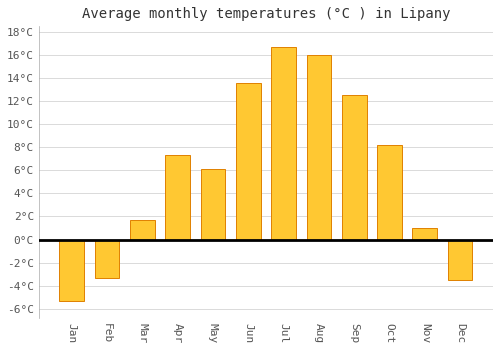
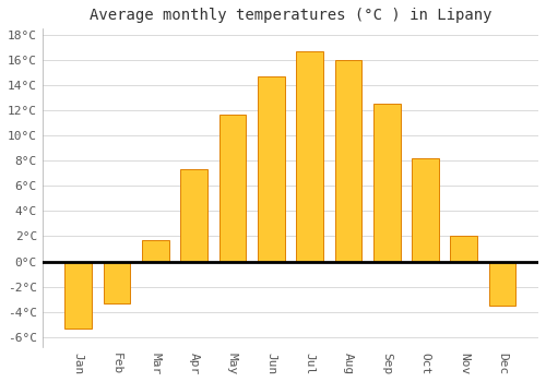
May: 6.1°C -> 11.7°C
Jun: 13.6°C -> 14.7°C
Nov: 1.0°C -> 2.0°C
